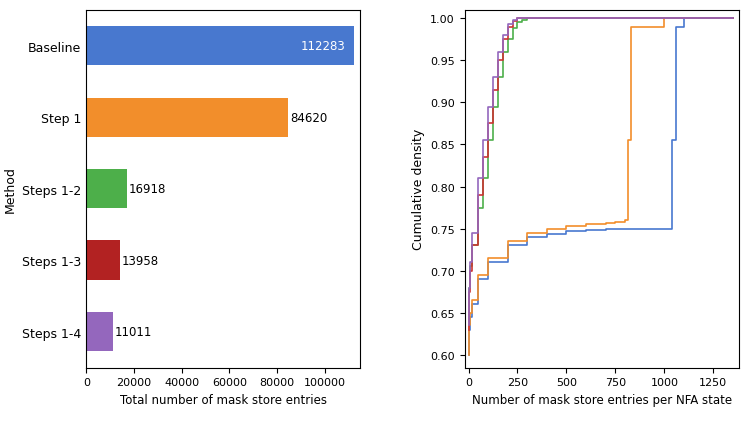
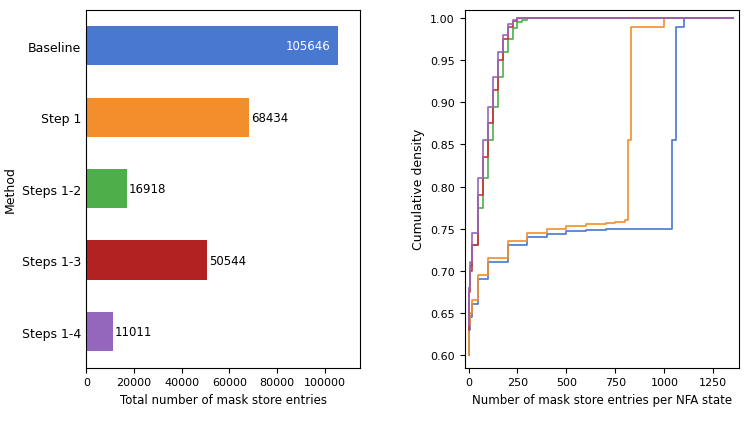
Baseline: 112283 -> 105646
Step 1: 84620 -> 68434
Steps 1-3: 13958 -> 50544
